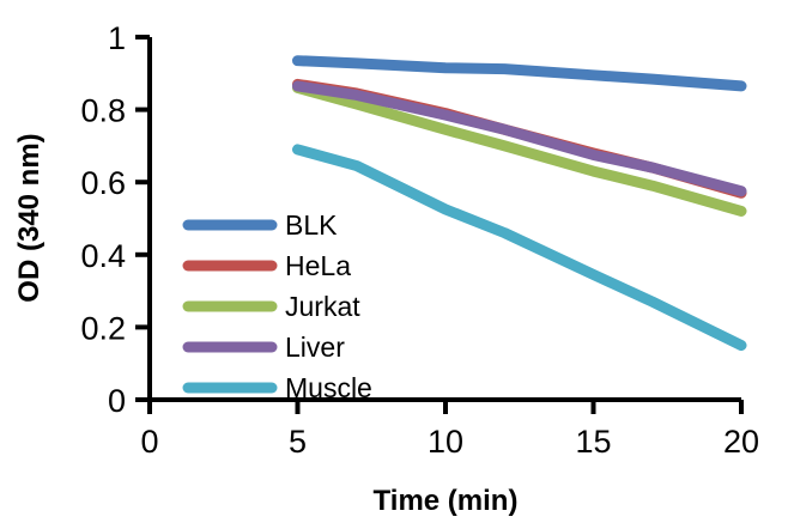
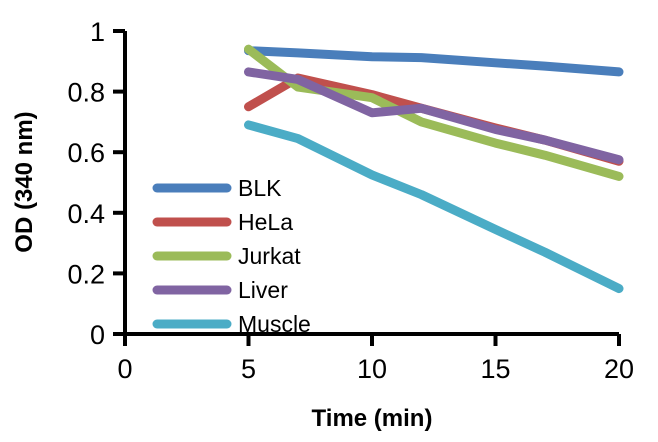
HeLa/5: 0.87 -> 0.75
Jurkat/5: 0.86 -> 0.94
Jurkat/10: 0.74 -> 0.78
Liver/10: 0.79 -> 0.73
